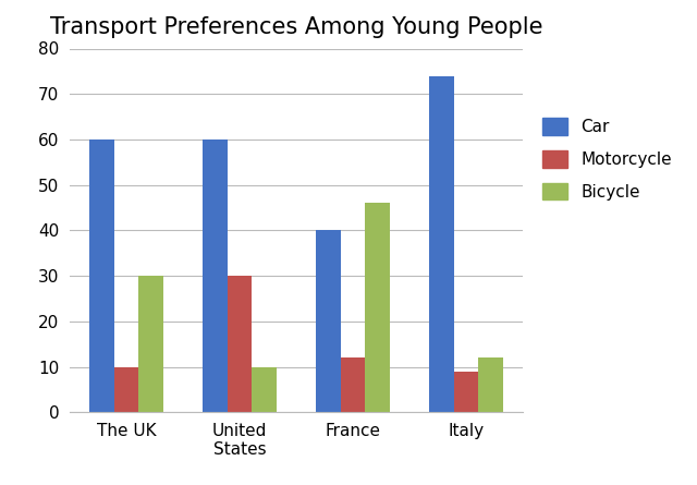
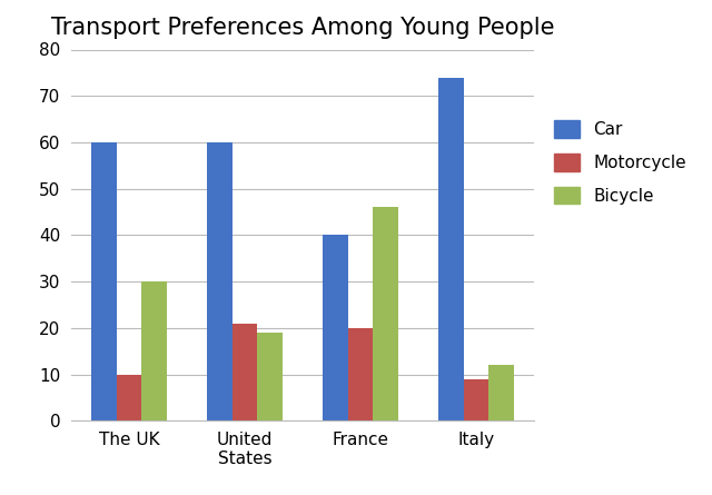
Motorcycle/United States: 30 -> 21
Bicycle/United States: 10 -> 19
Motorcycle/France: 12 -> 20
